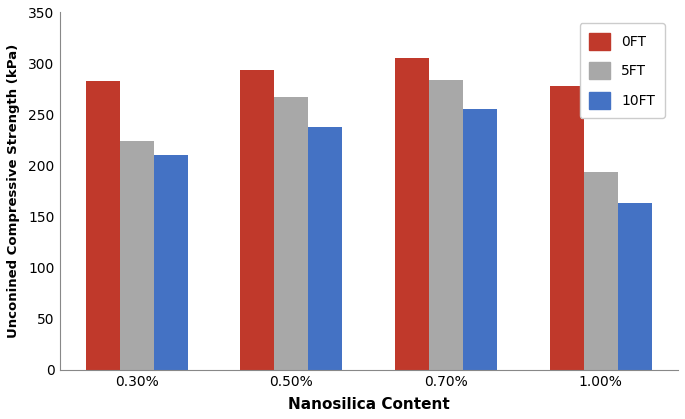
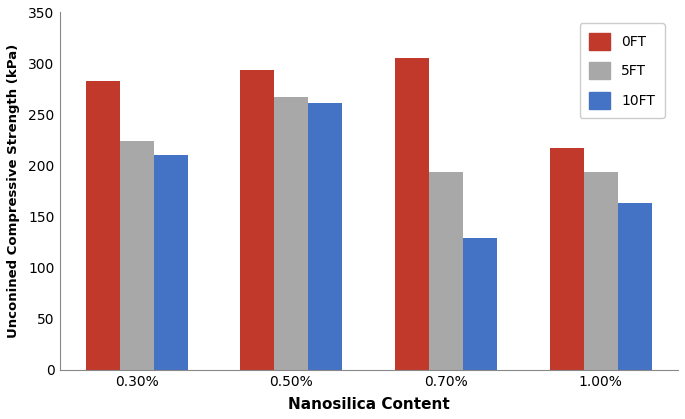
10FT/0.50%: 238 -> 261
5FT/0.70%: 284 -> 194
10FT/0.70%: 255 -> 129
0FT/1.00%: 278 -> 217
